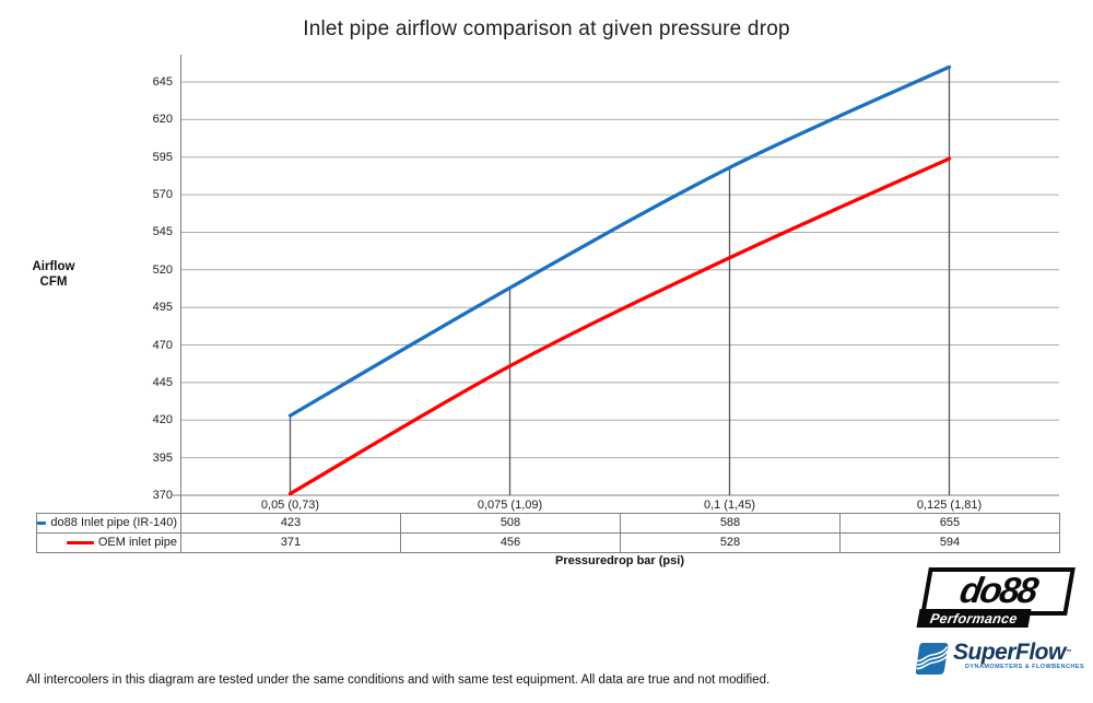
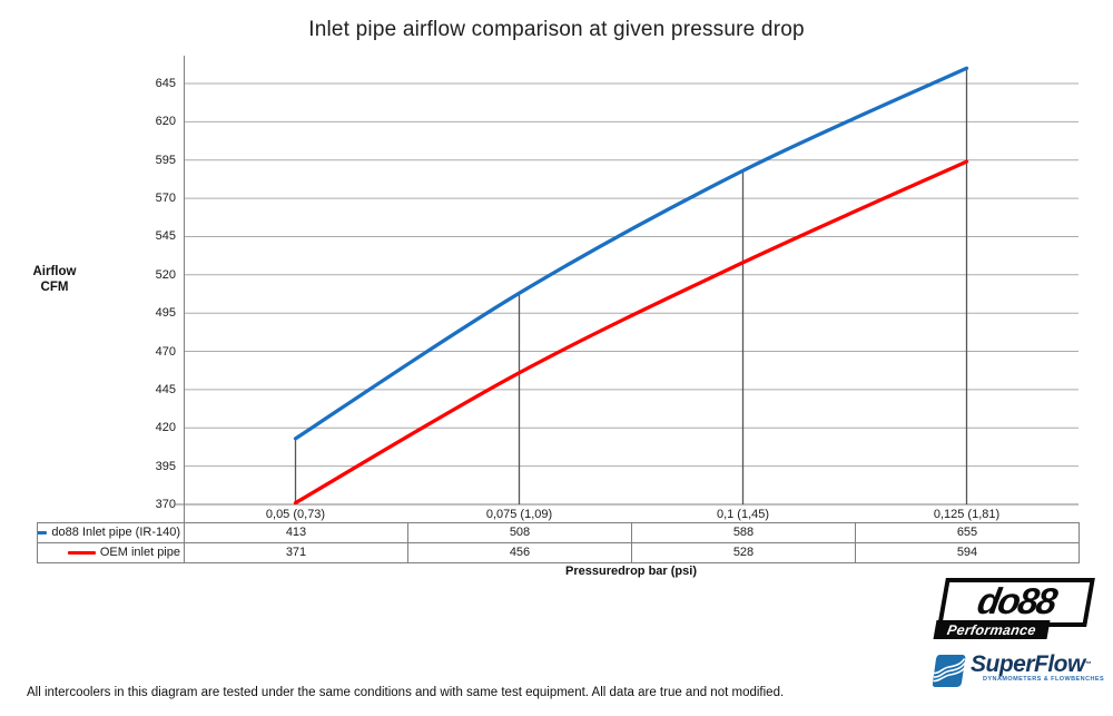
do88 Inlet pipe (IR-140)/0,05 (0,73): 423 -> 413
